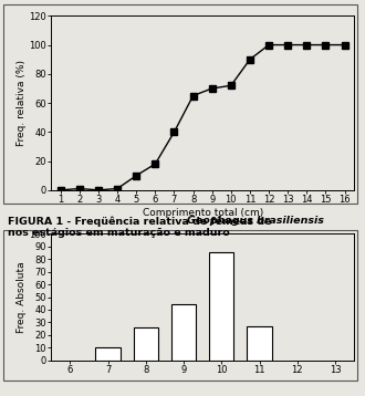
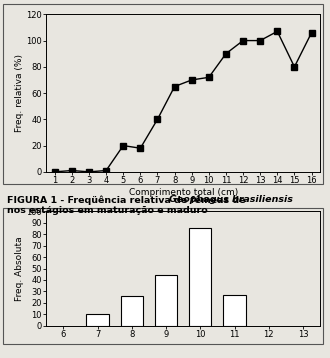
5: 10 -> 20
14: 100 -> 107
15: 100 -> 80
16: 100 -> 106
